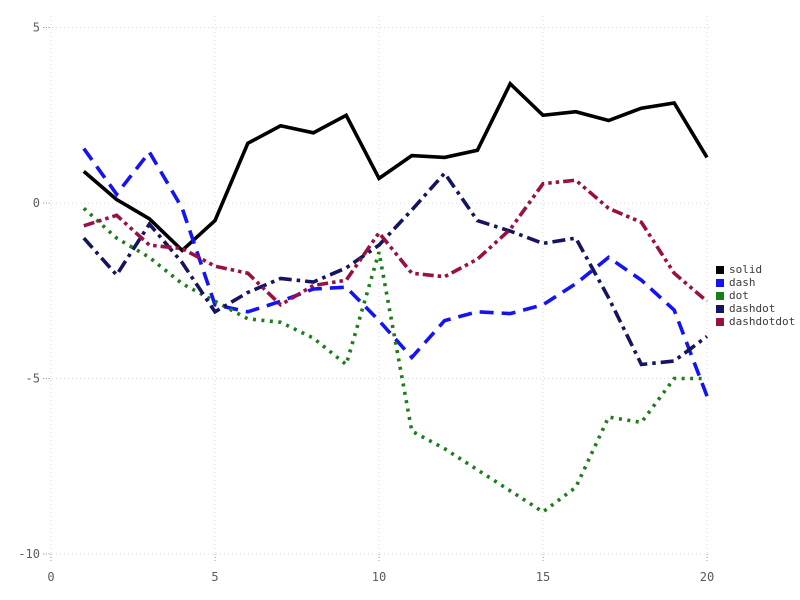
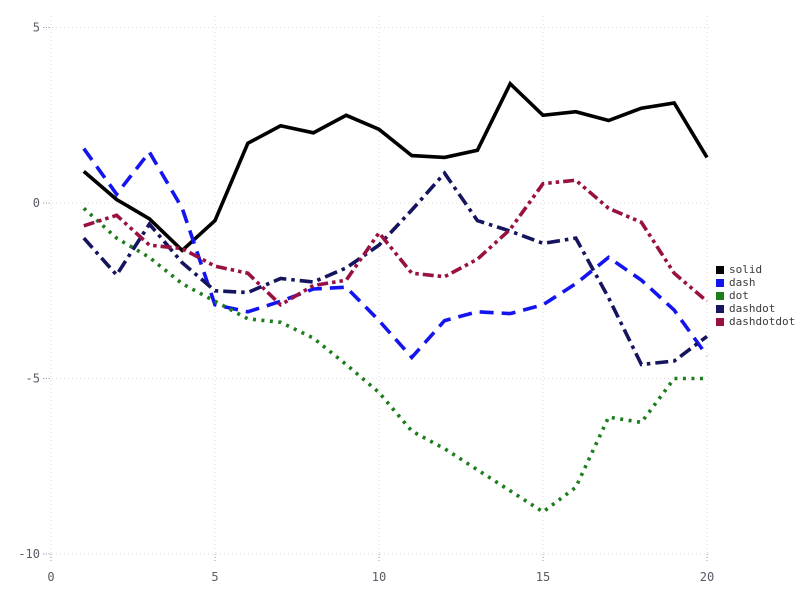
dashdot/5: -3.1 -> -2.5
solid/10: 0.7 -> 2.1
dot/10: -1.4 -> -5.4
dash/20: -5.5 -> -4.3
